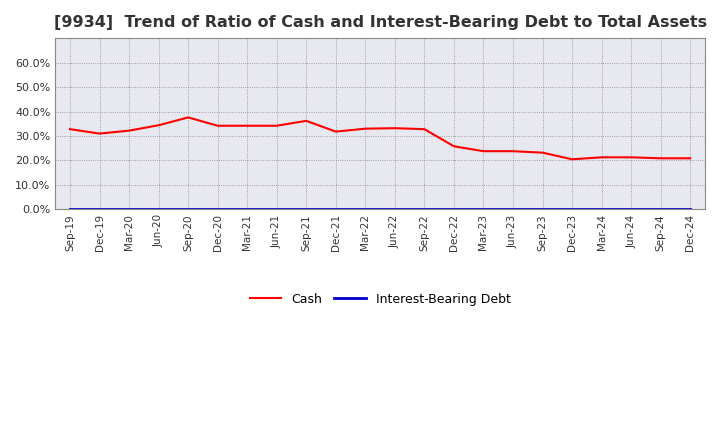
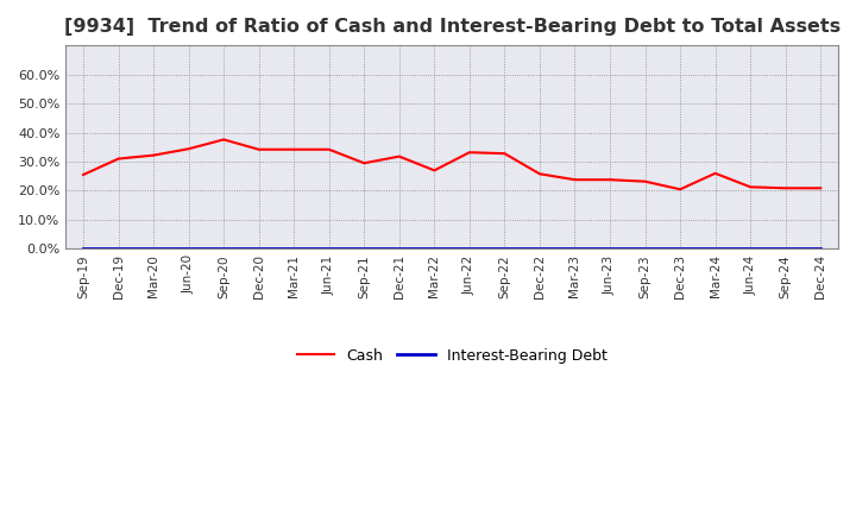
Cash/Sep-19: 32.8% -> 25.5%
Cash/Sep-21: 36.2% -> 29.5%
Cash/Mar-22: 33.0% -> 27.0%
Cash/Mar-24: 21.3% -> 26.0%
